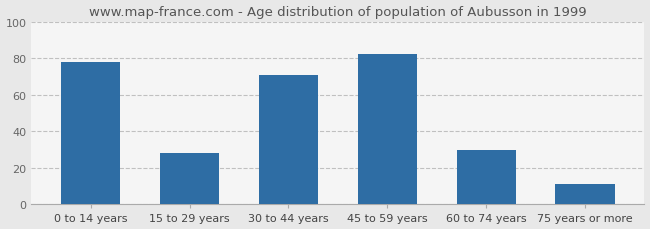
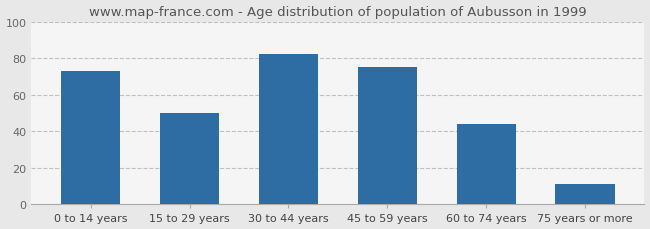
0 to 14 years: 78 -> 73
15 to 29 years: 28 -> 50
30 to 44 years: 71 -> 82
45 to 59 years: 82 -> 75
60 to 74 years: 30 -> 44
